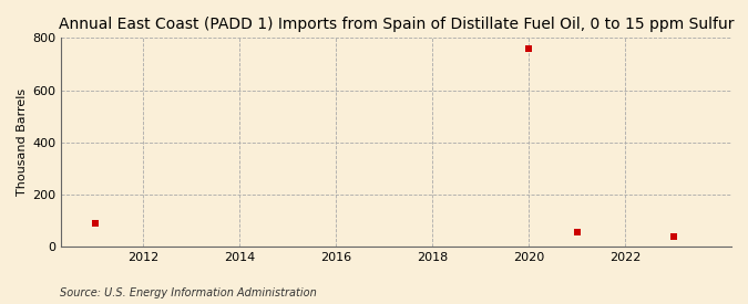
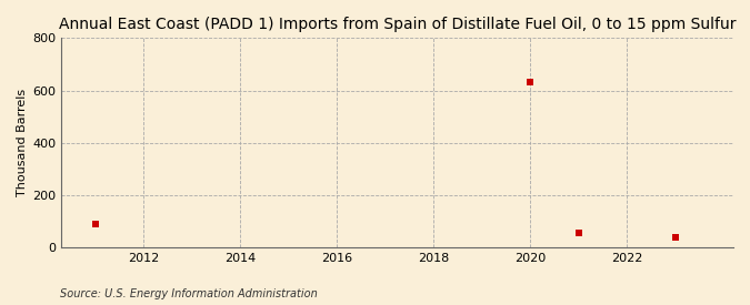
2020: 760 -> 630
